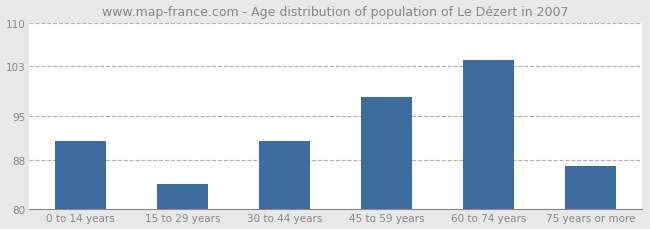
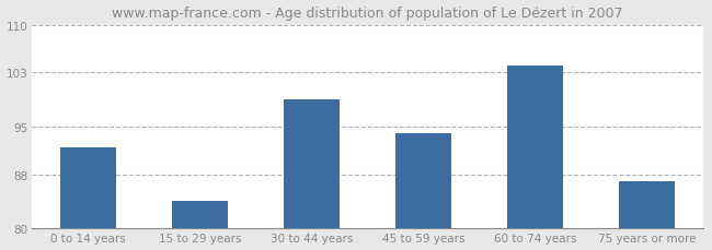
0 to 14 years: 91 -> 92
30 to 44 years: 91 -> 99
45 to 59 years: 98 -> 94
